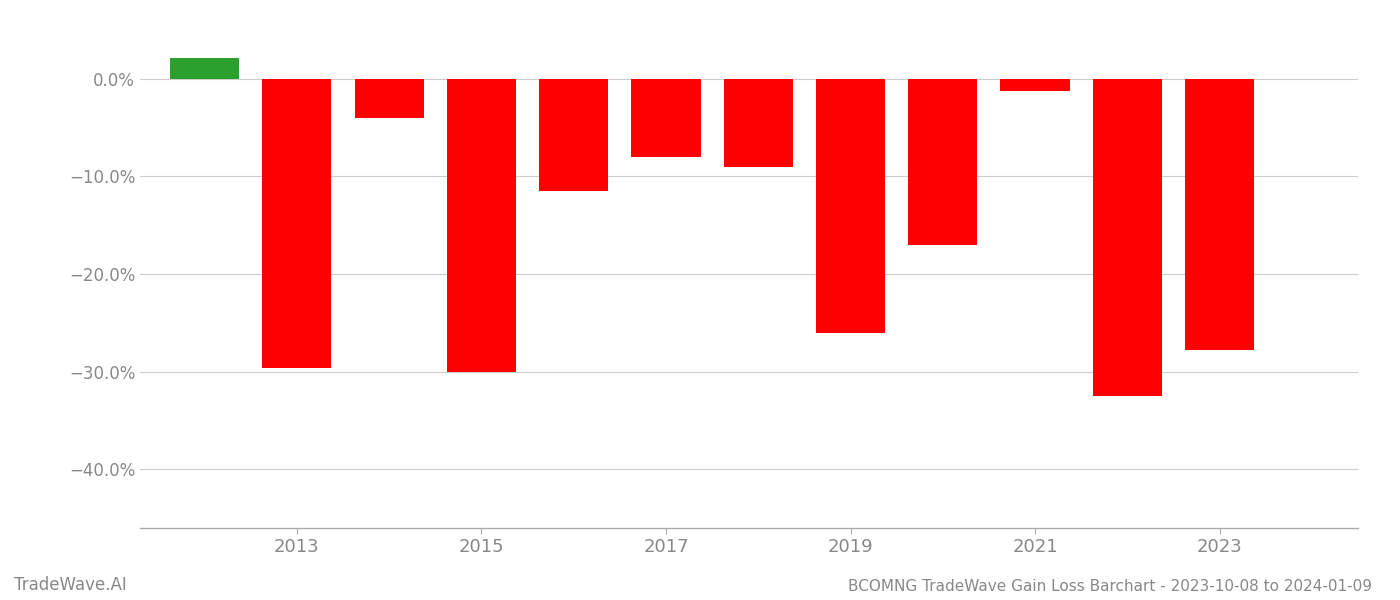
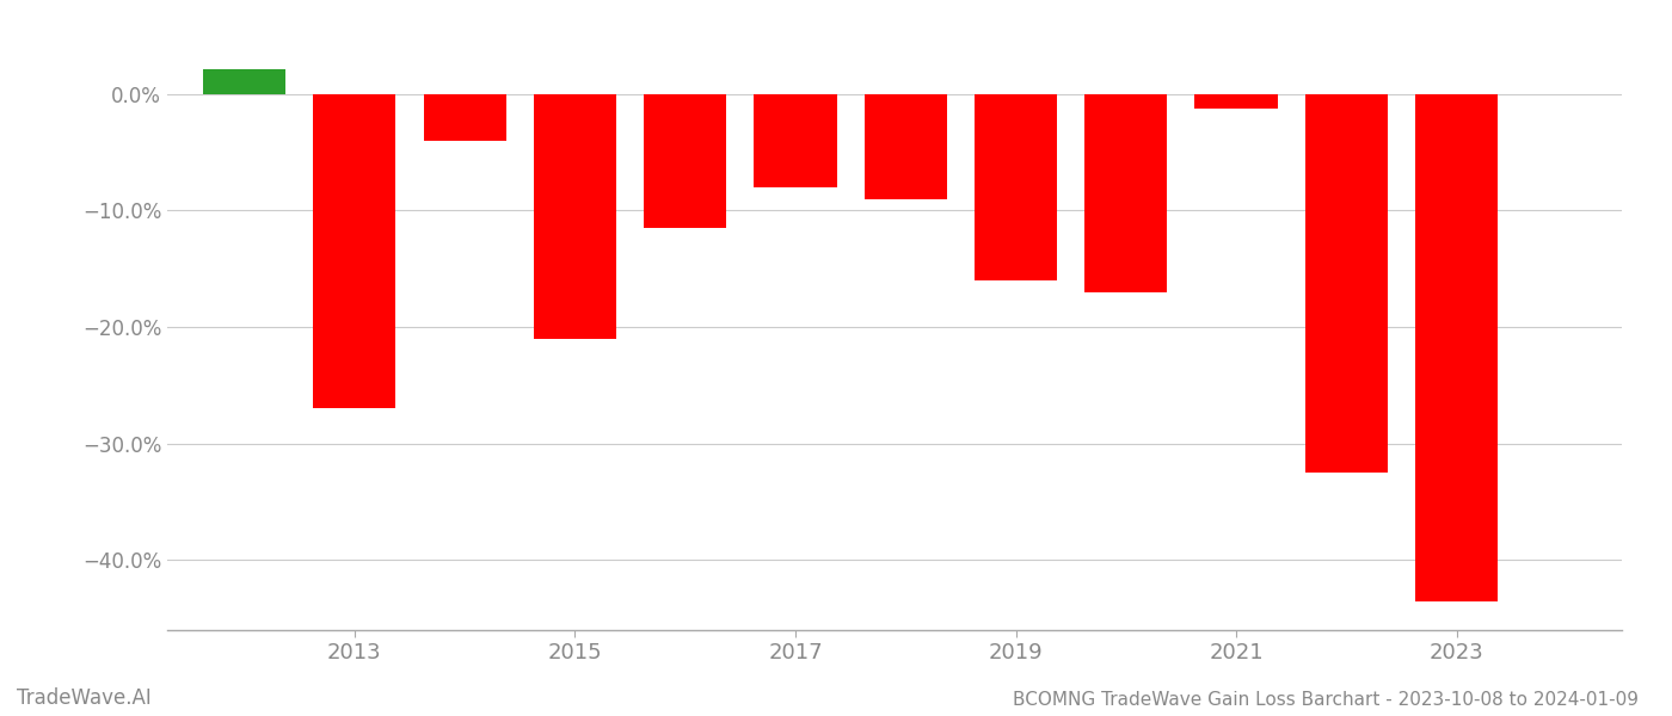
2013: -29.6% -> -27.0%
2015: -30.0% -> -21.0%
2019: -26.0% -> -16.0%
2023: -27.8% -> -43.5%
